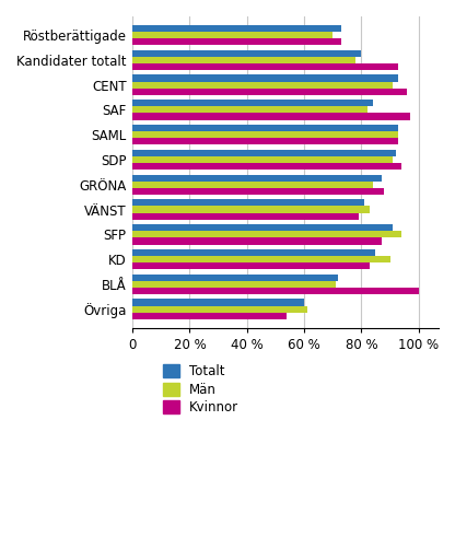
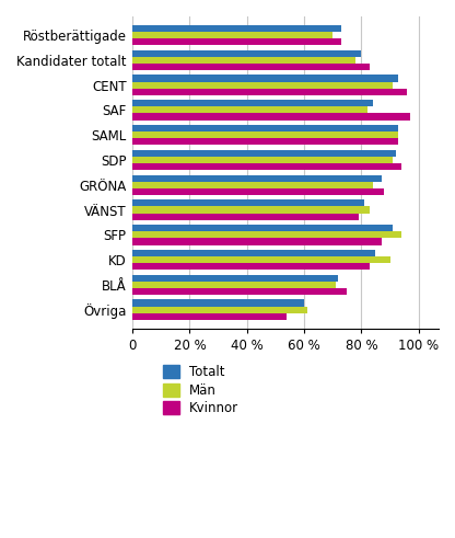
Kvinnor/Kandidater totalt: 93 % -> 83 %
Kvinnor/BLÅ: 100 % -> 75 %
